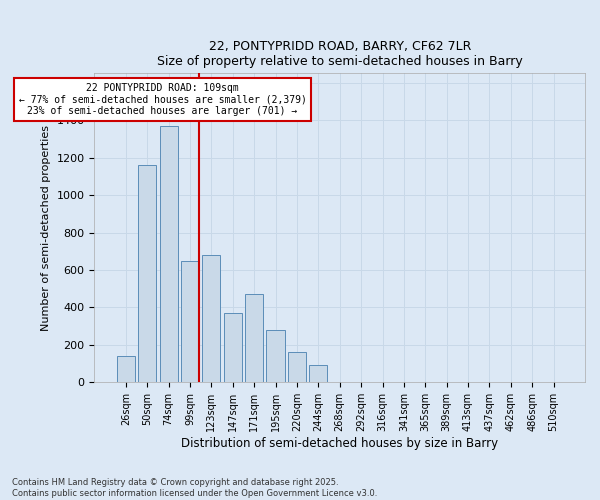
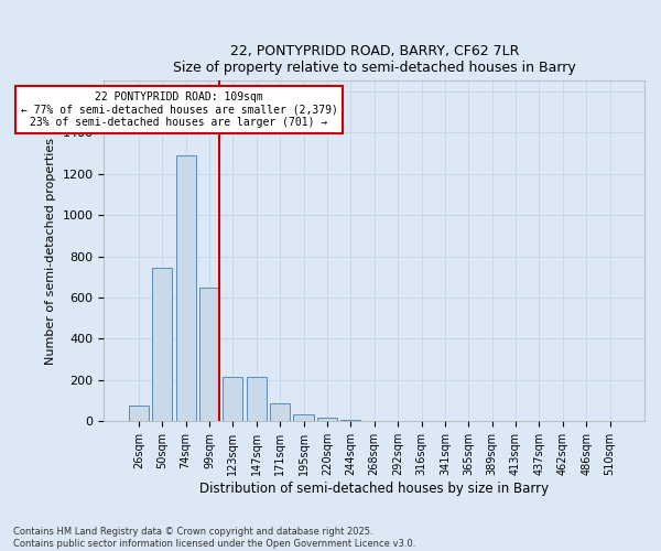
26sqm: 140 -> 80
50sqm: 1160 -> 740
74sqm: 1370 -> 1290
123sqm: 680 -> 220
147sqm: 370 -> 220
171sqm: 470 -> 80
195sqm: 280 -> 40
220sqm: 160 -> 20
244sqm: 90 -> 0
